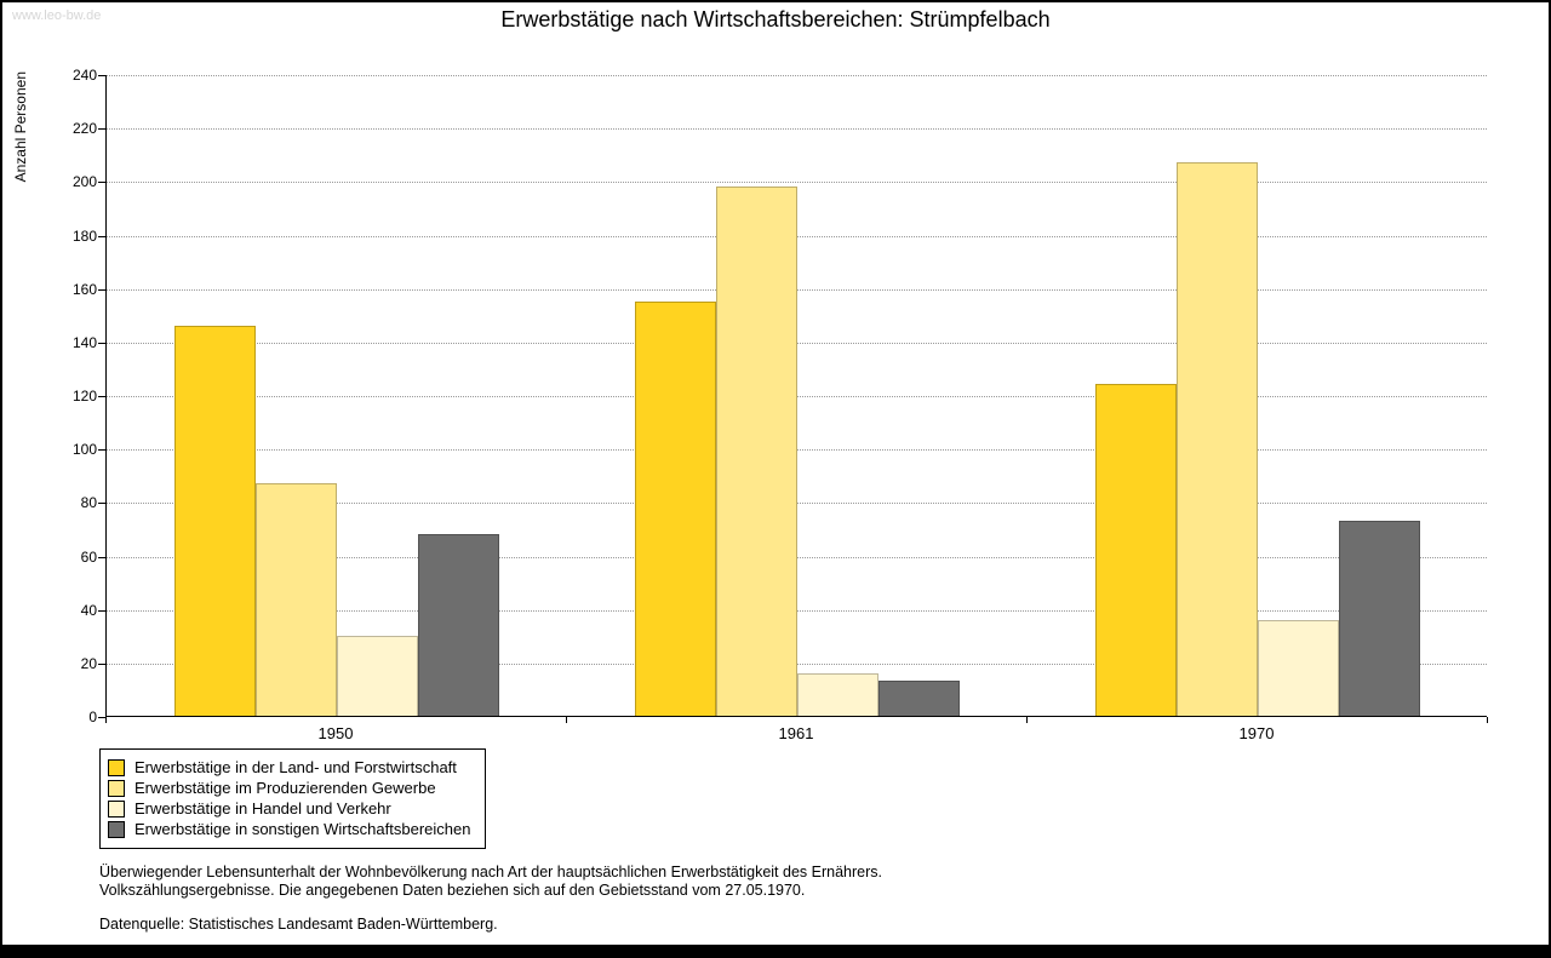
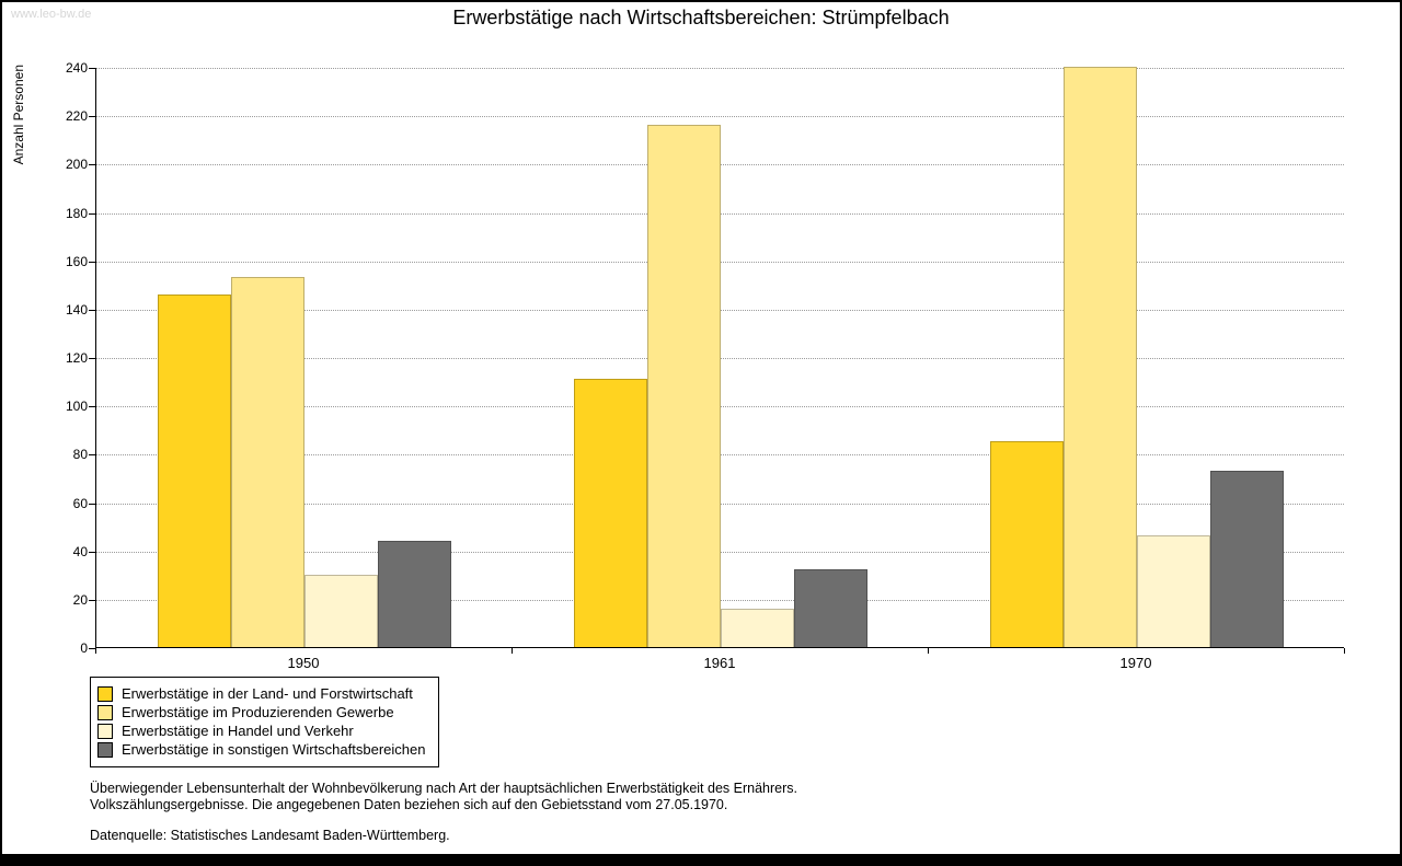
Erwerbstätige im Produzierenden Gewerbe/1950: 87 -> 153
Erwerbstätige in sonstigen Wirtschaftsbereichen/1950: 68 -> 44
Erwerbstätige in der Land- und Forstwirtschaft/1961: 155 -> 111
Erwerbstätige im Produzierenden Gewerbe/1961: 198 -> 216
Erwerbstätige in sonstigen Wirtschaftsbereichen/1961: 13 -> 32
Erwerbstätige in der Land- und Forstwirtschaft/1970: 124 -> 85
Erwerbstätige im Produzierenden Gewerbe/1970: 207 -> 240
Erwerbstätige in Handel und Verkehr/1970: 36 -> 46
